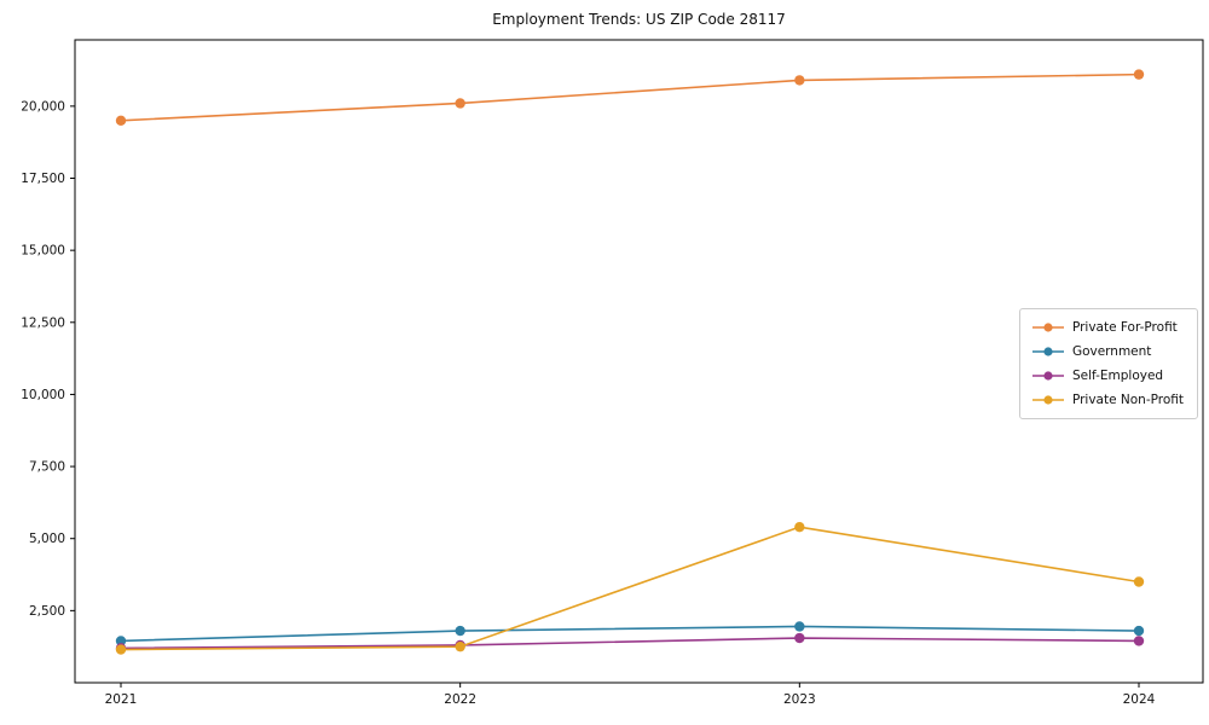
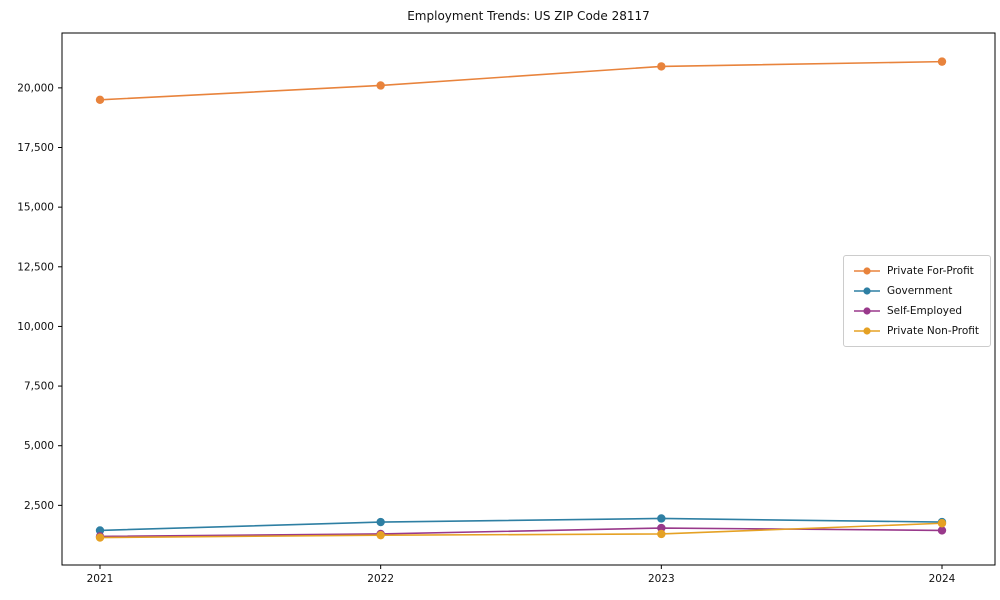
Private Non-Profit/2023: 5400 -> 1300
Private Non-Profit/2024: 3500 -> 1800
